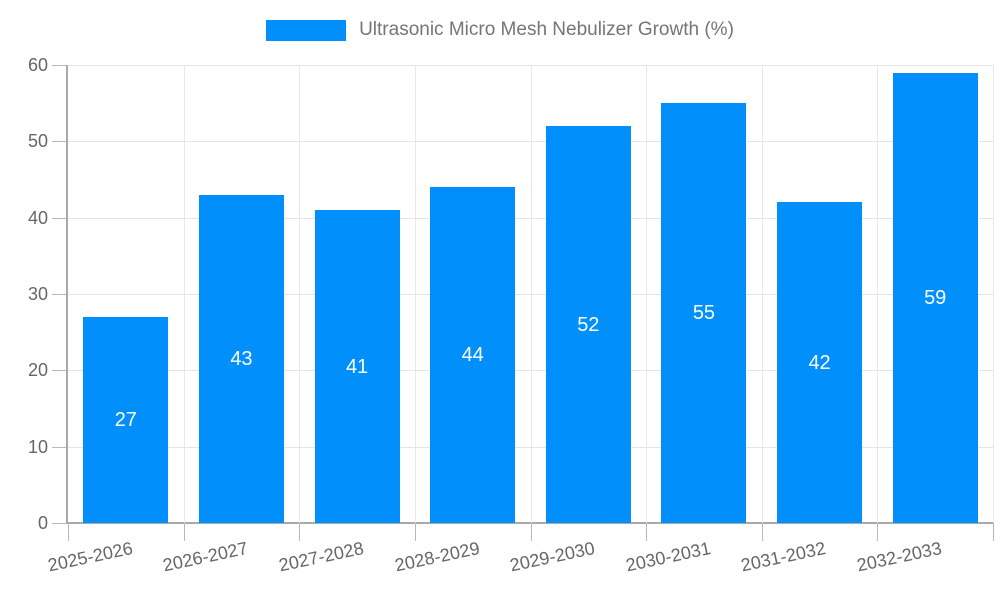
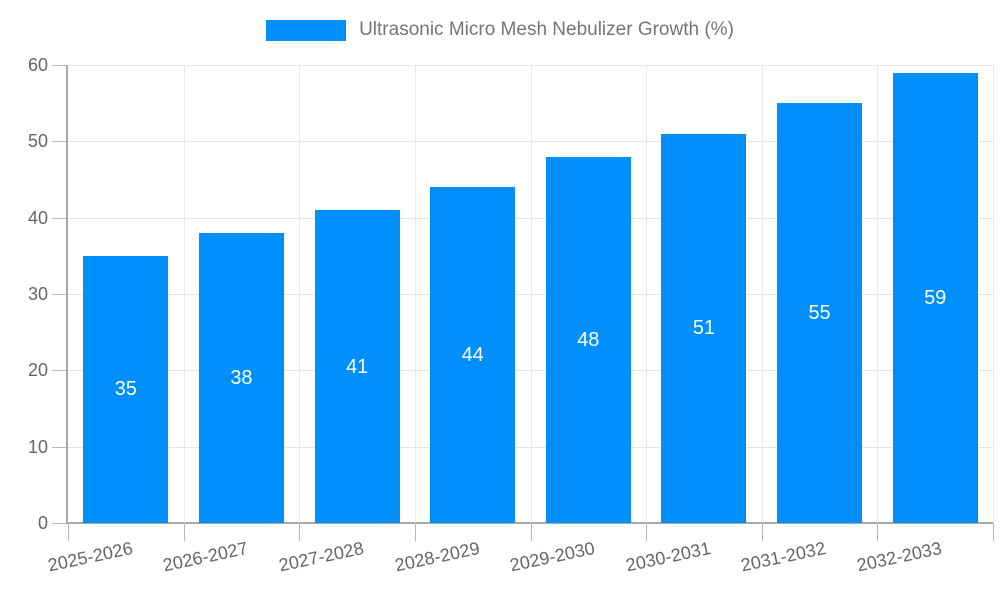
2025-2026: 27 -> 35
2026-2027: 43 -> 38
2029-2030: 52 -> 48
2030-2031: 55 -> 51
2031-2032: 42 -> 55
